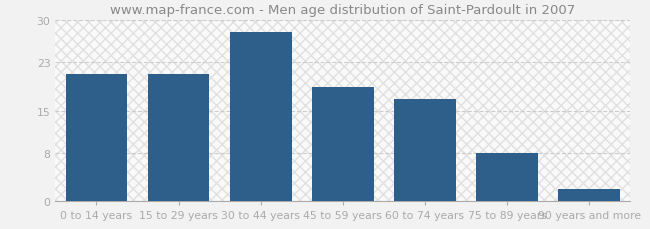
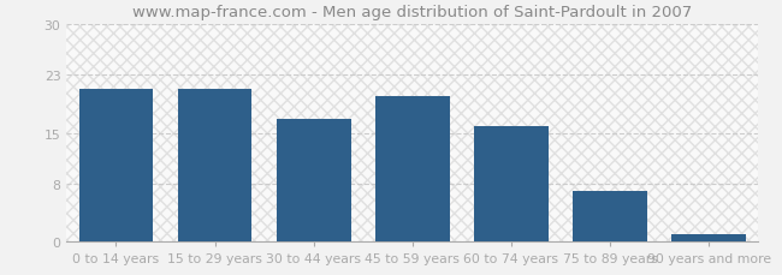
30 to 44 years: 28 -> 17
45 to 59 years: 19 -> 20
60 to 74 years: 17 -> 16
75 to 89 years: 8 -> 7
90 years and more: 2 -> 1
